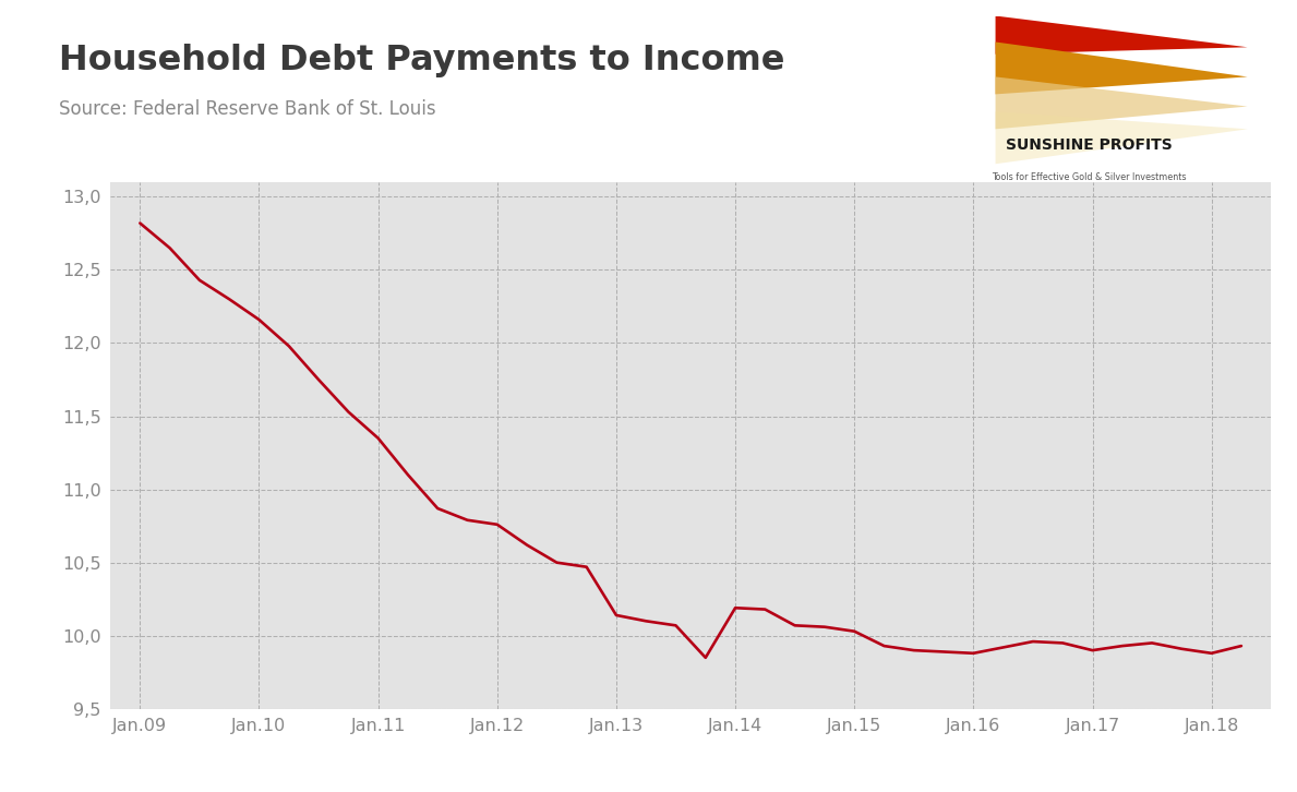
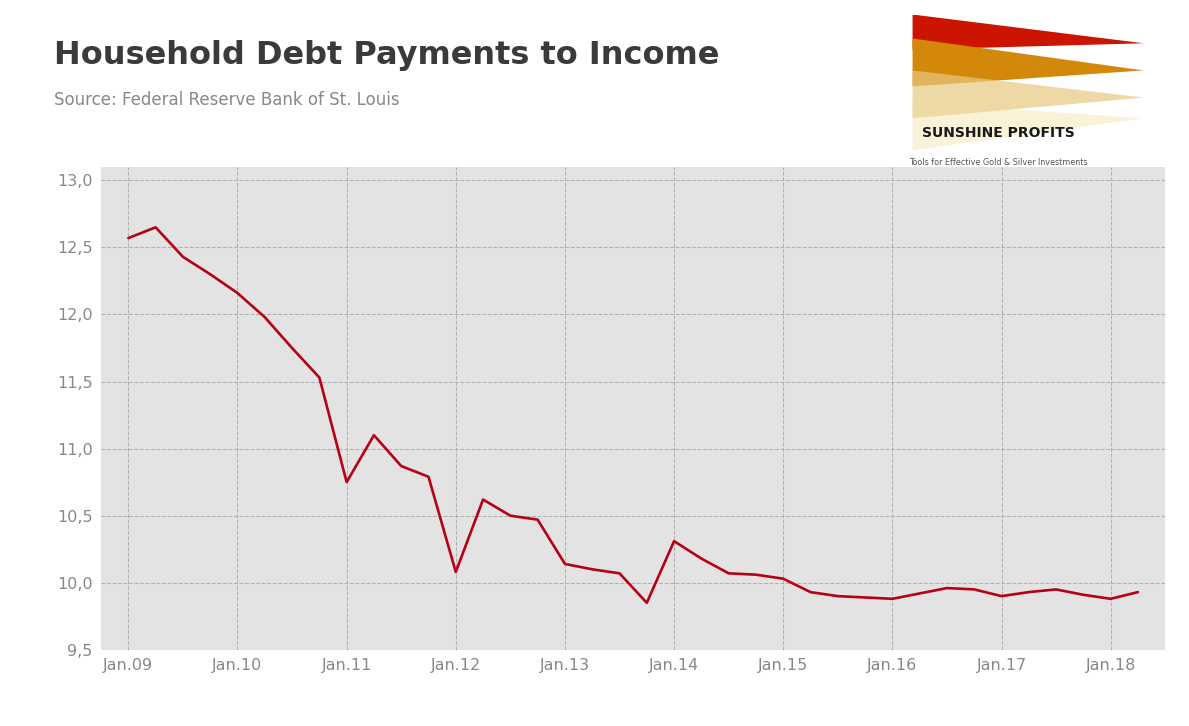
Jan.09: 12,82 -> 12,57
Jan.11: 11,35 -> 10,75
Jan.12: 10,76 -> 10,08
Jan.14: 10,19 -> 10,31
